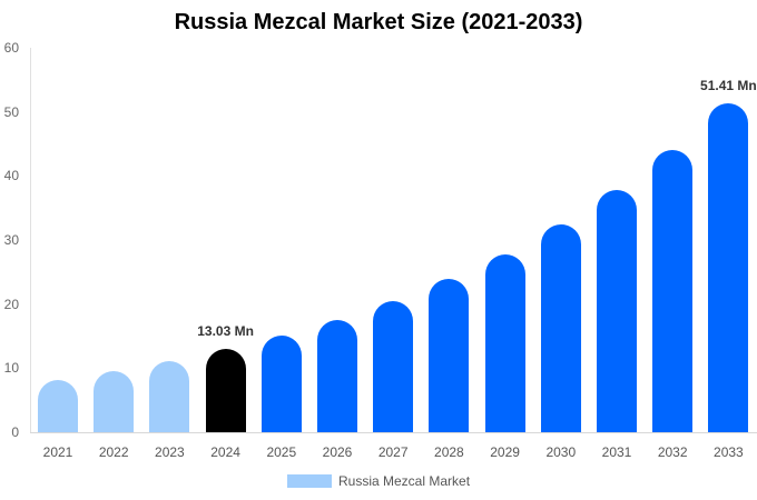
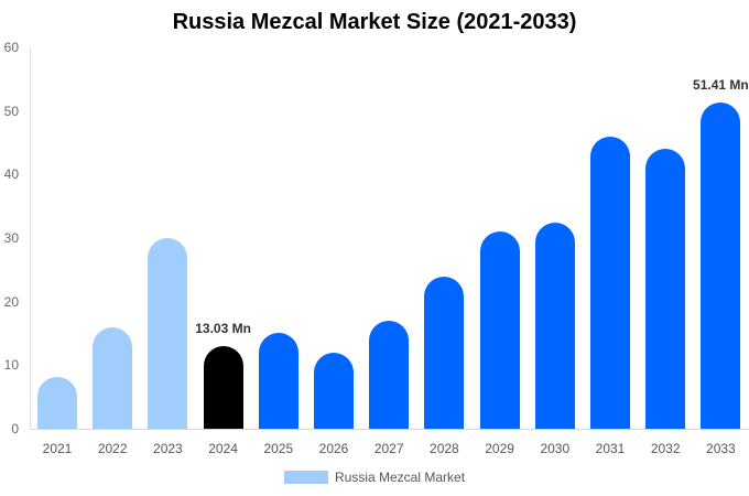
2022: 10 -> 16
2023: 11 -> 30
2026: 18 -> 12
2027: 20 -> 17
2029: 28 -> 31
2031: 38 -> 46
